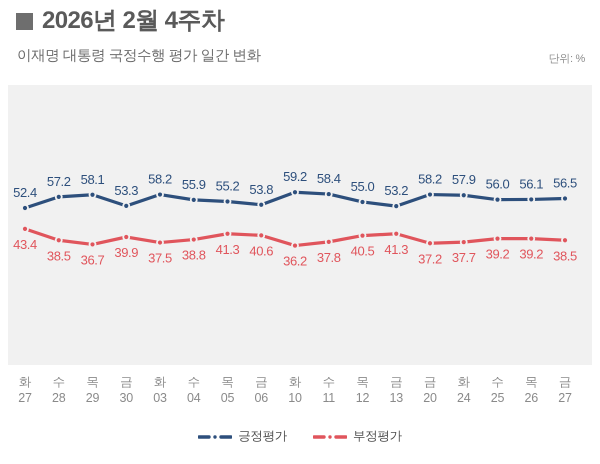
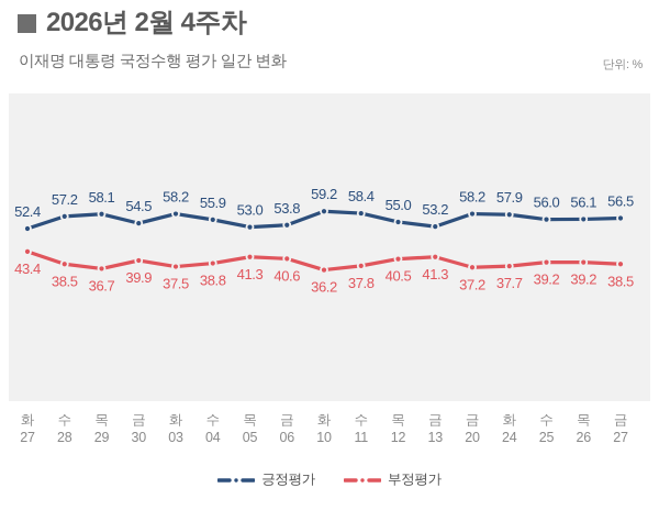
긍정평가/금 30: 53.3 -> 54.5
긍정평가/목 05: 55.2 -> 53.0
